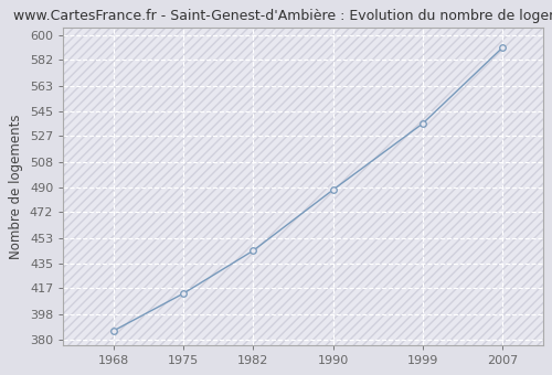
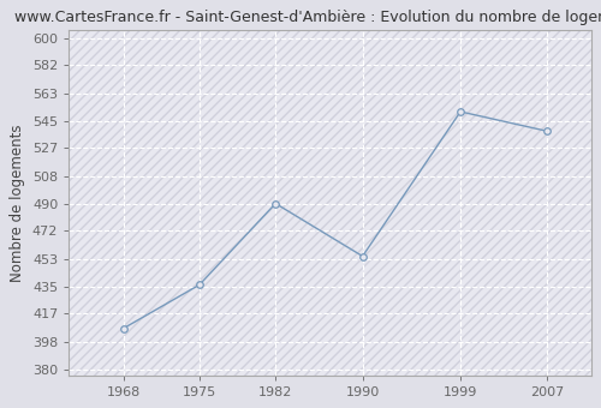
1968: 386 -> 407
1975: 413 -> 436
1982: 444 -> 490
1990: 488 -> 455
1999: 536 -> 551
2007: 591 -> 538
